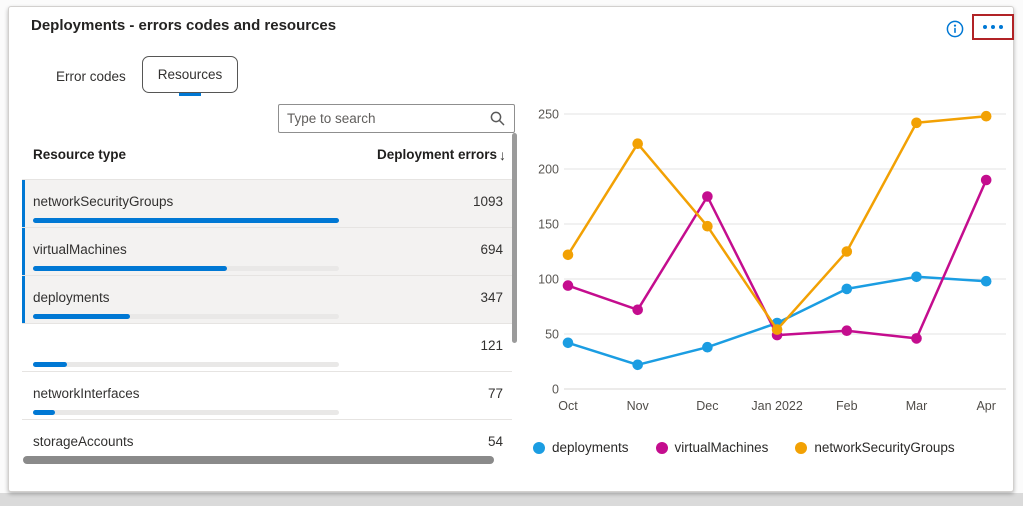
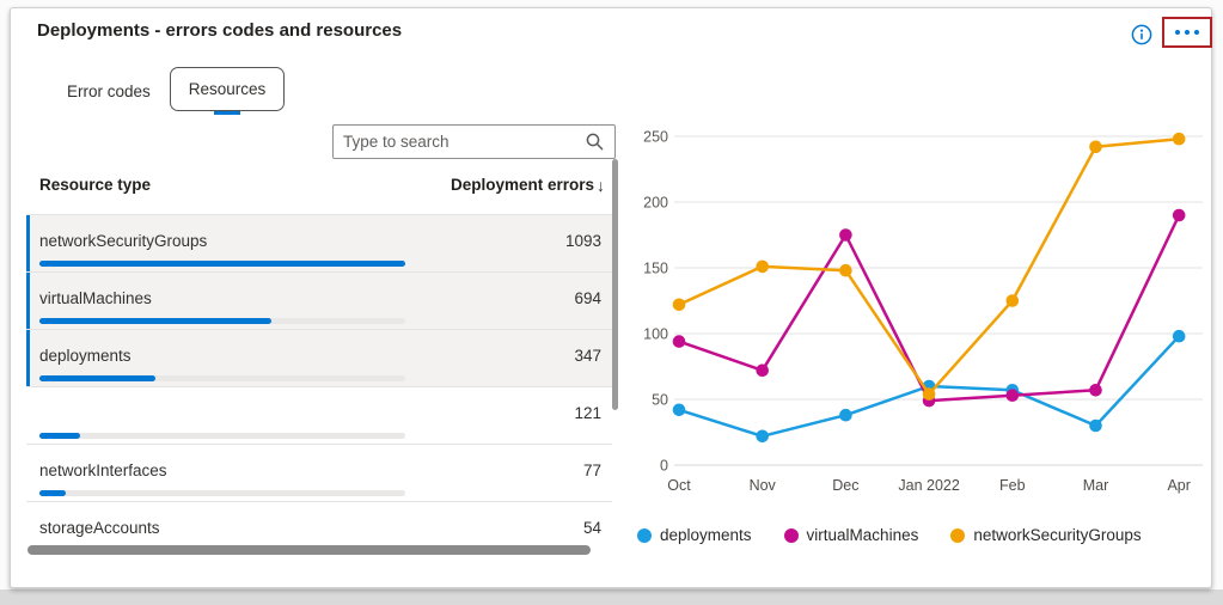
networkSecurityGroups/Nov: 223 -> 151
deployments/Feb: 91 -> 57
deployments/Mar: 102 -> 30
virtualMachines/Mar: 46 -> 57
